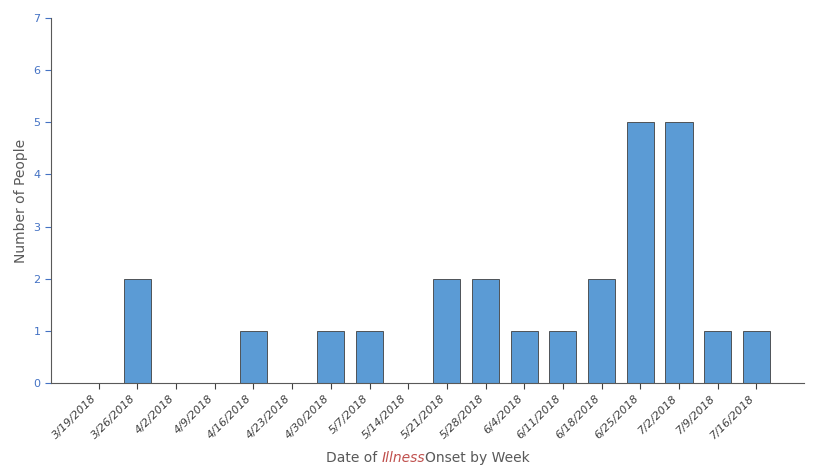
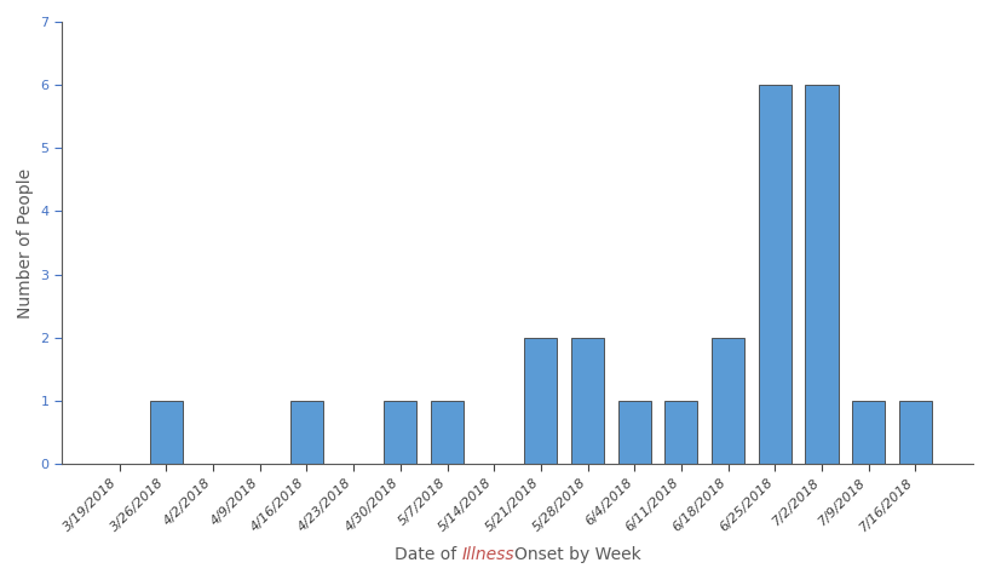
3/26/2018: 2 -> 1
6/25/2018: 5 -> 6
7/2/2018: 5 -> 6
